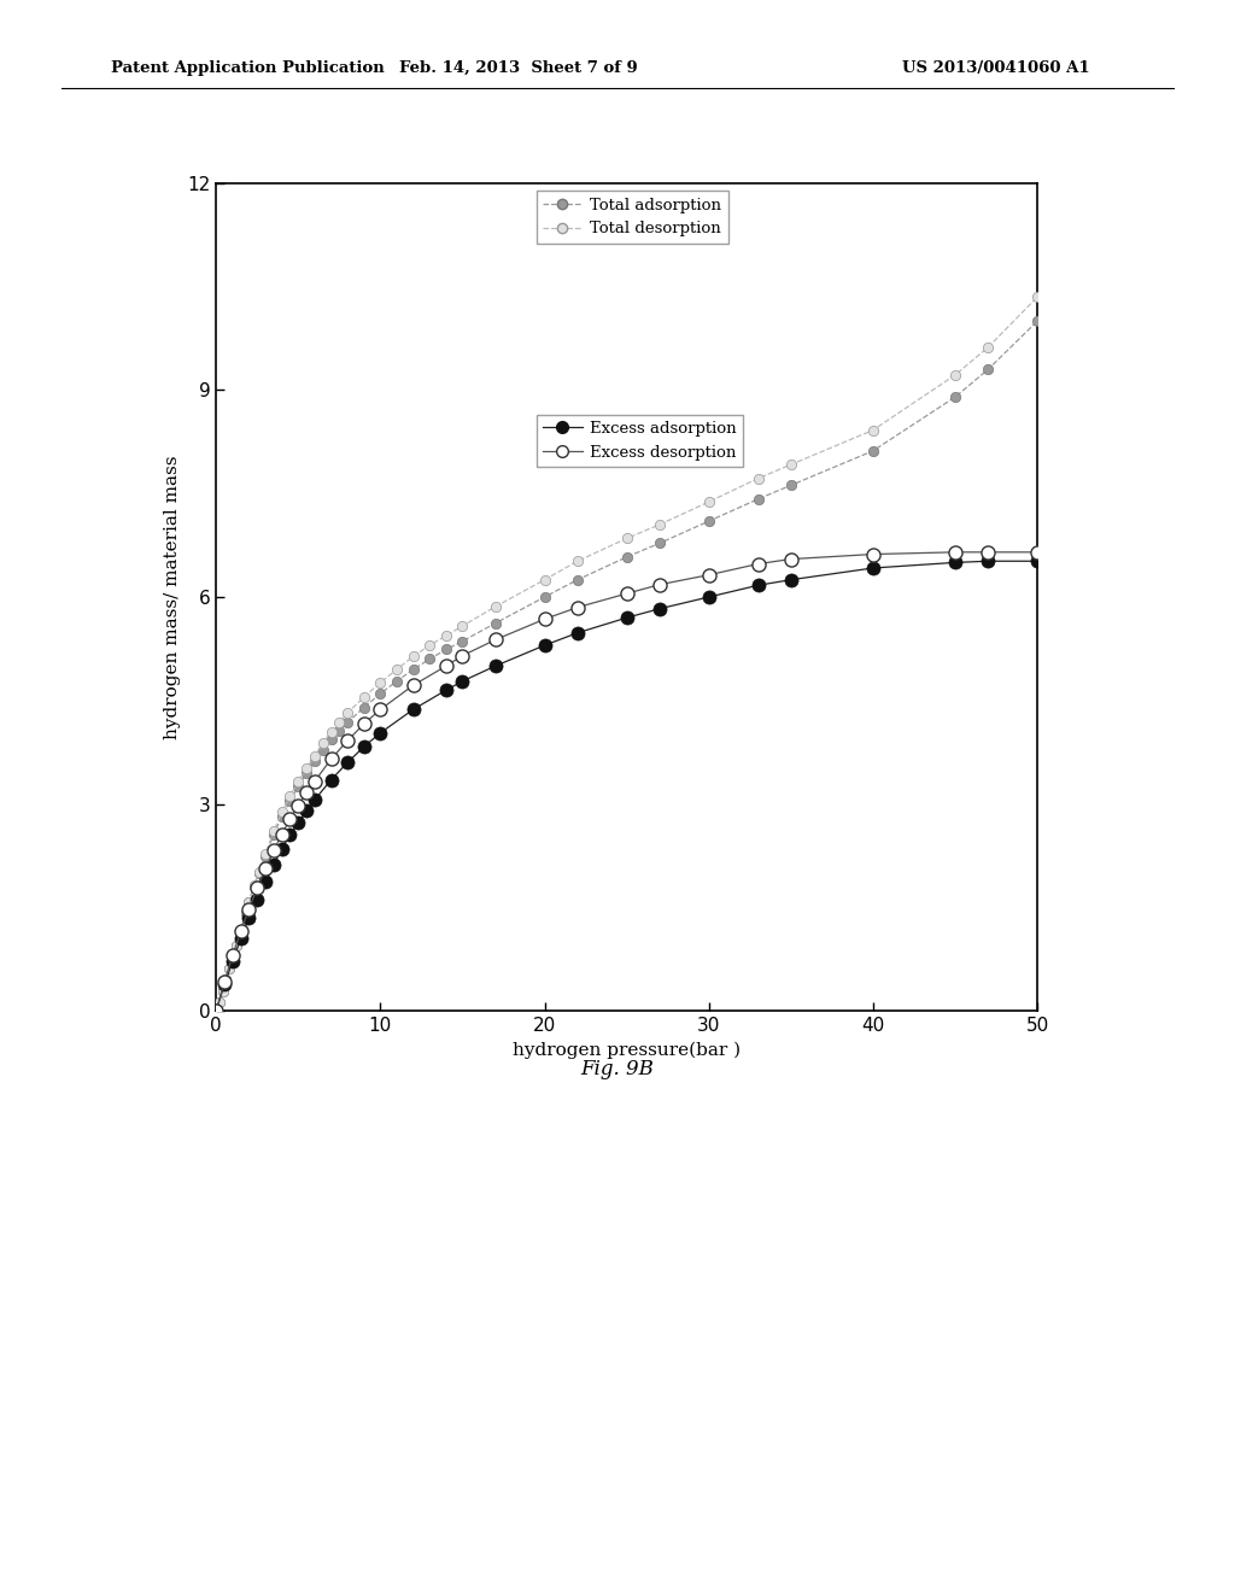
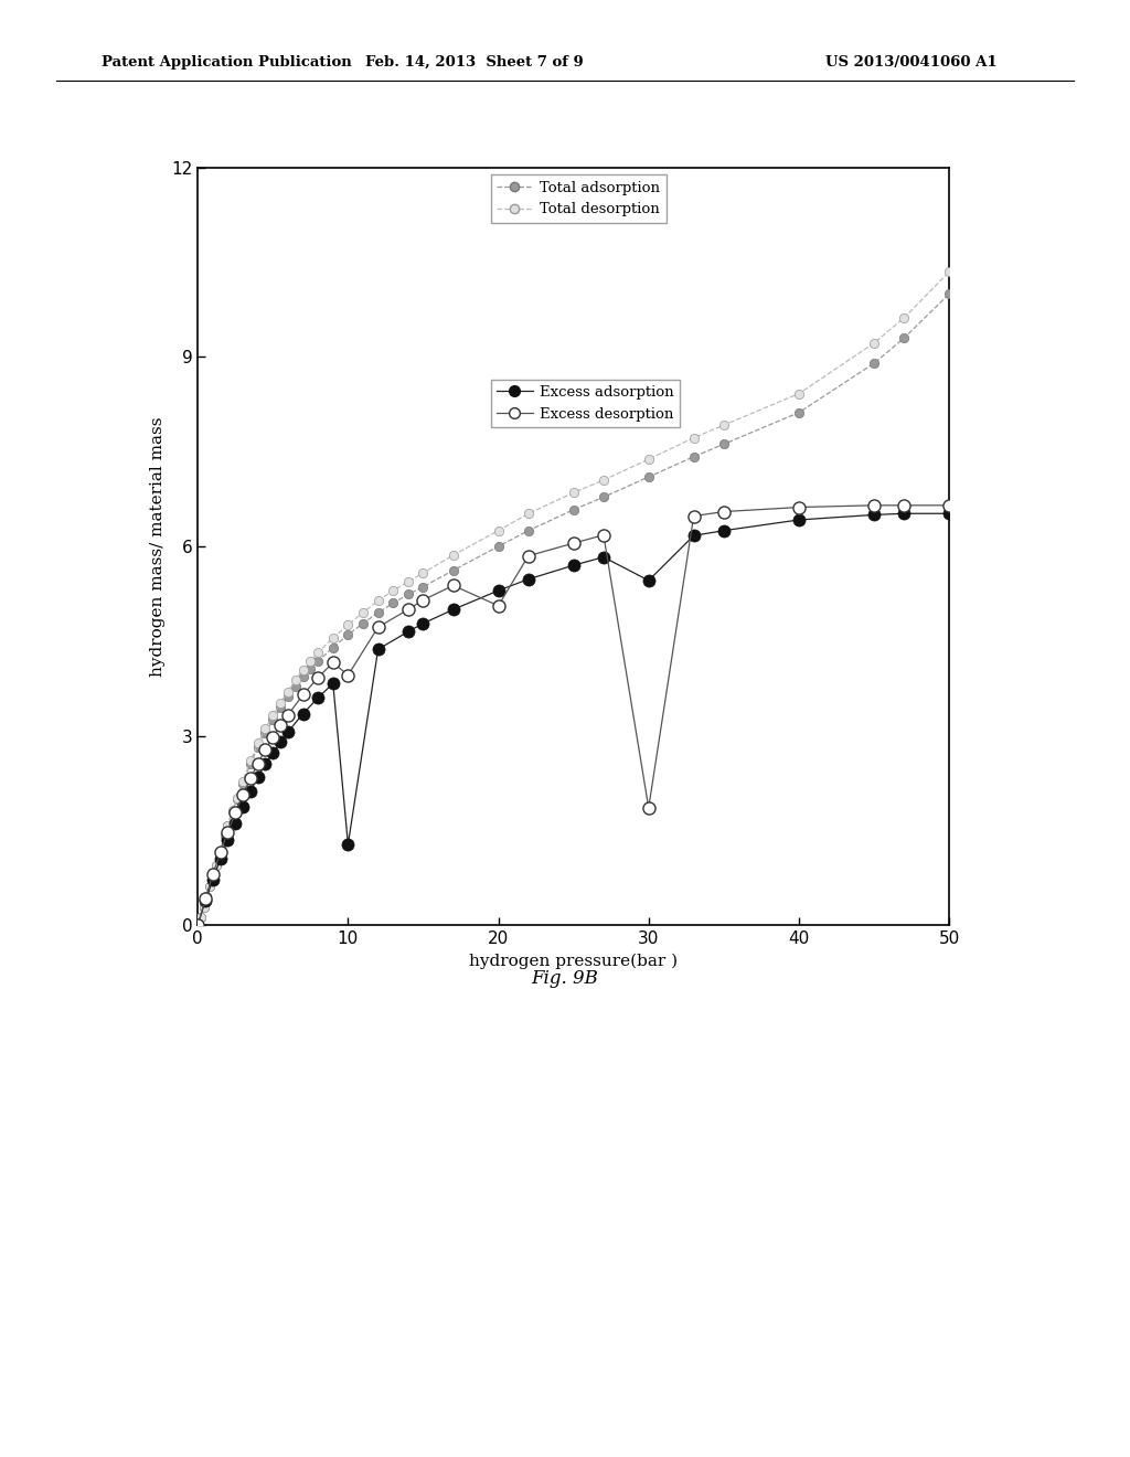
Excess adsorption/10: 4.03 -> 1.28
Excess desorption/10: 4.37 -> 3.96
Excess desorption/20: 5.68 -> 5.06
Excess adsorption/30: 6.00 -> 5.46
Excess desorption/30: 6.32 -> 1.86
